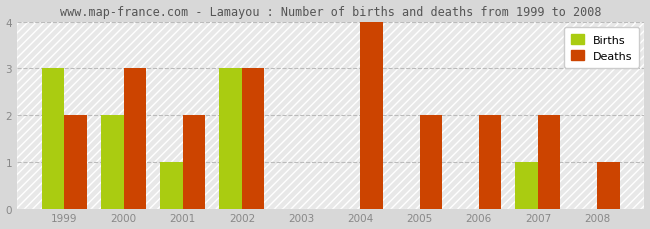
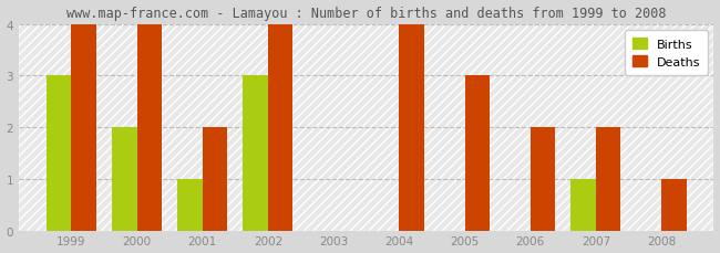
Deaths/1999: 2 -> 4
Deaths/2000: 3 -> 4
Deaths/2002: 3 -> 4
Deaths/2005: 2 -> 3
